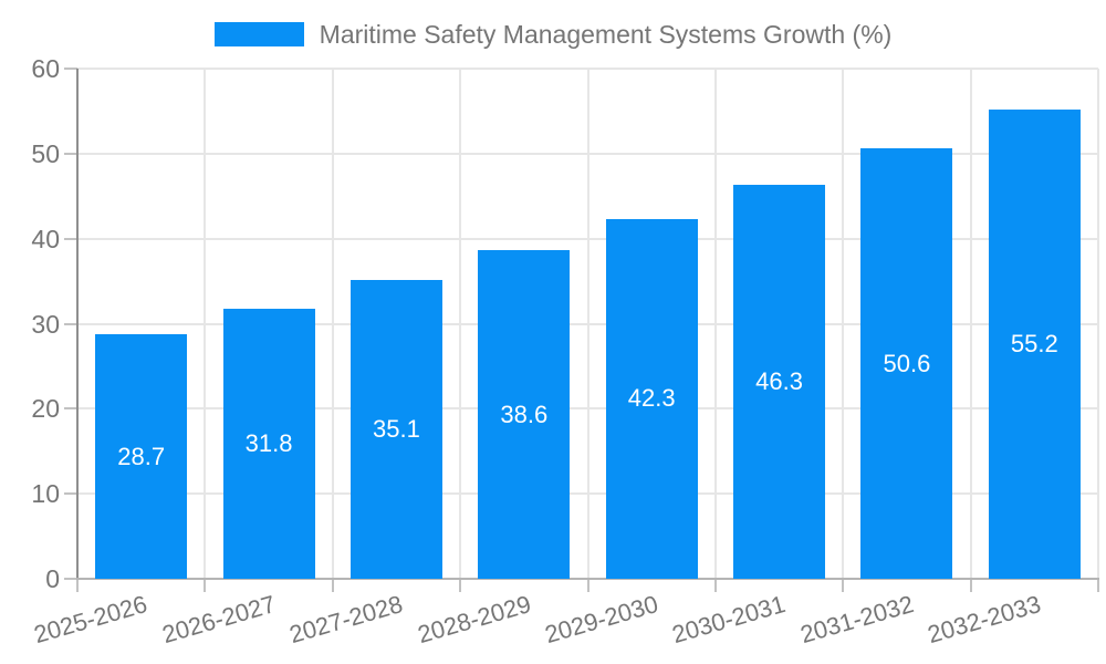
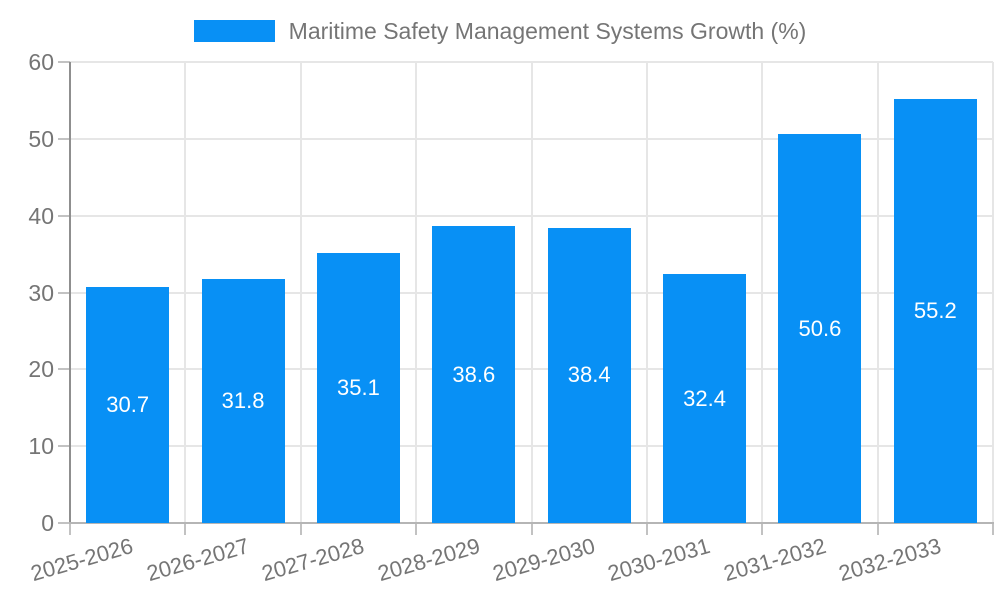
2025-2026: 28.7 -> 30.7
2029-2030: 42.3 -> 38.4
2030-2031: 46.3 -> 32.4
